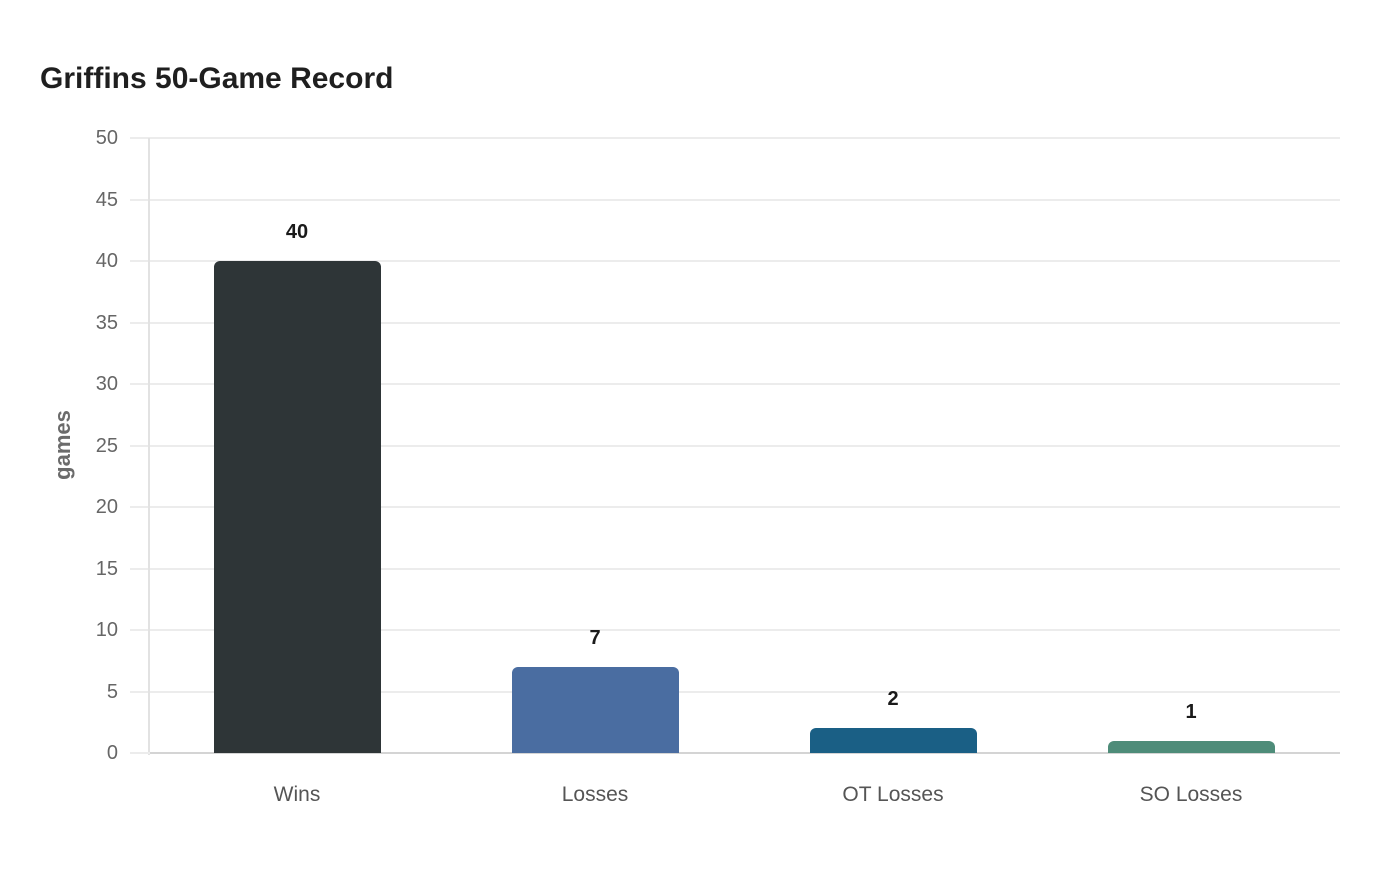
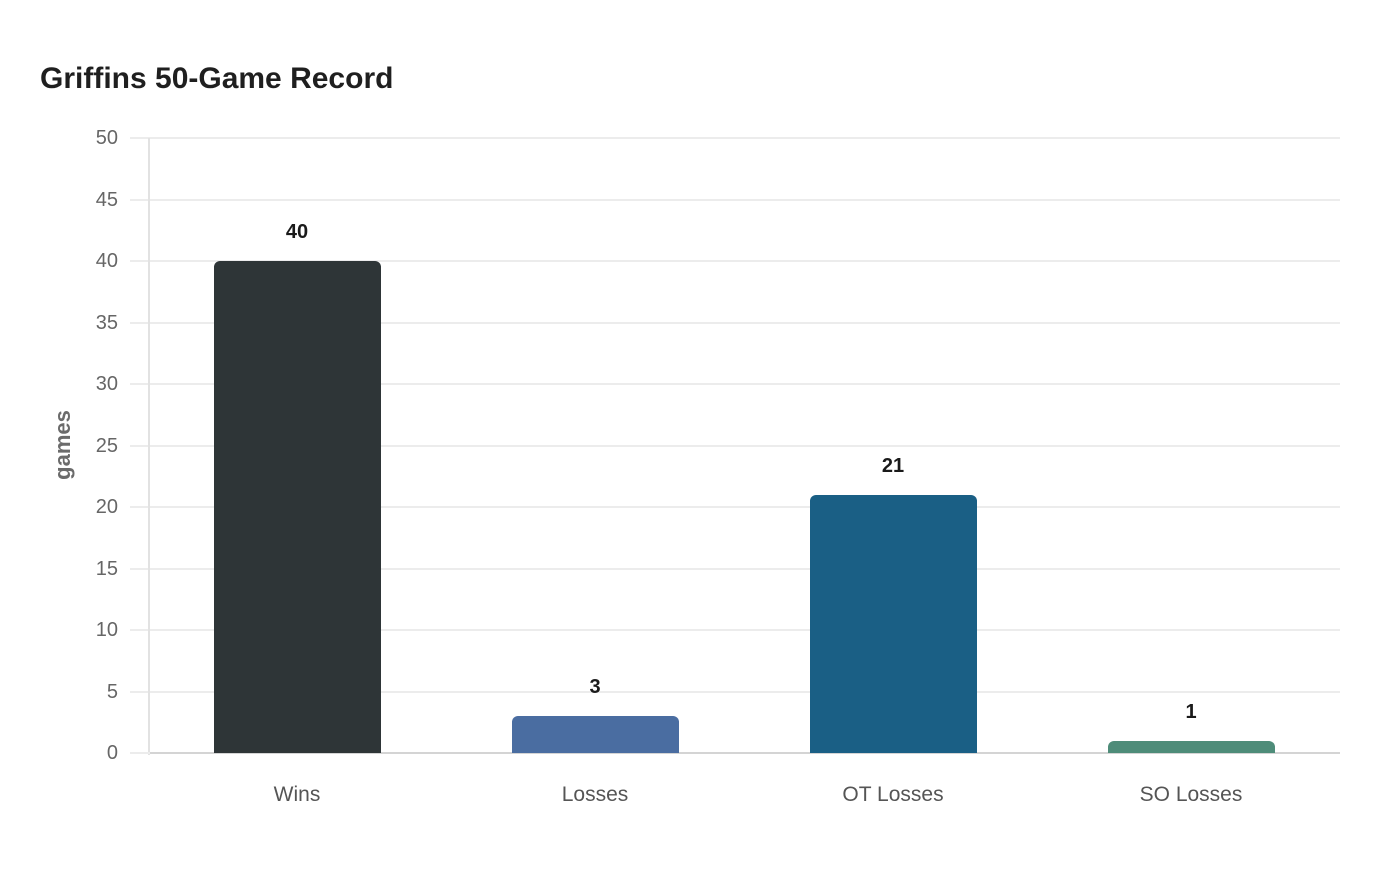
Losses: 7 -> 3
OT Losses: 2 -> 21
